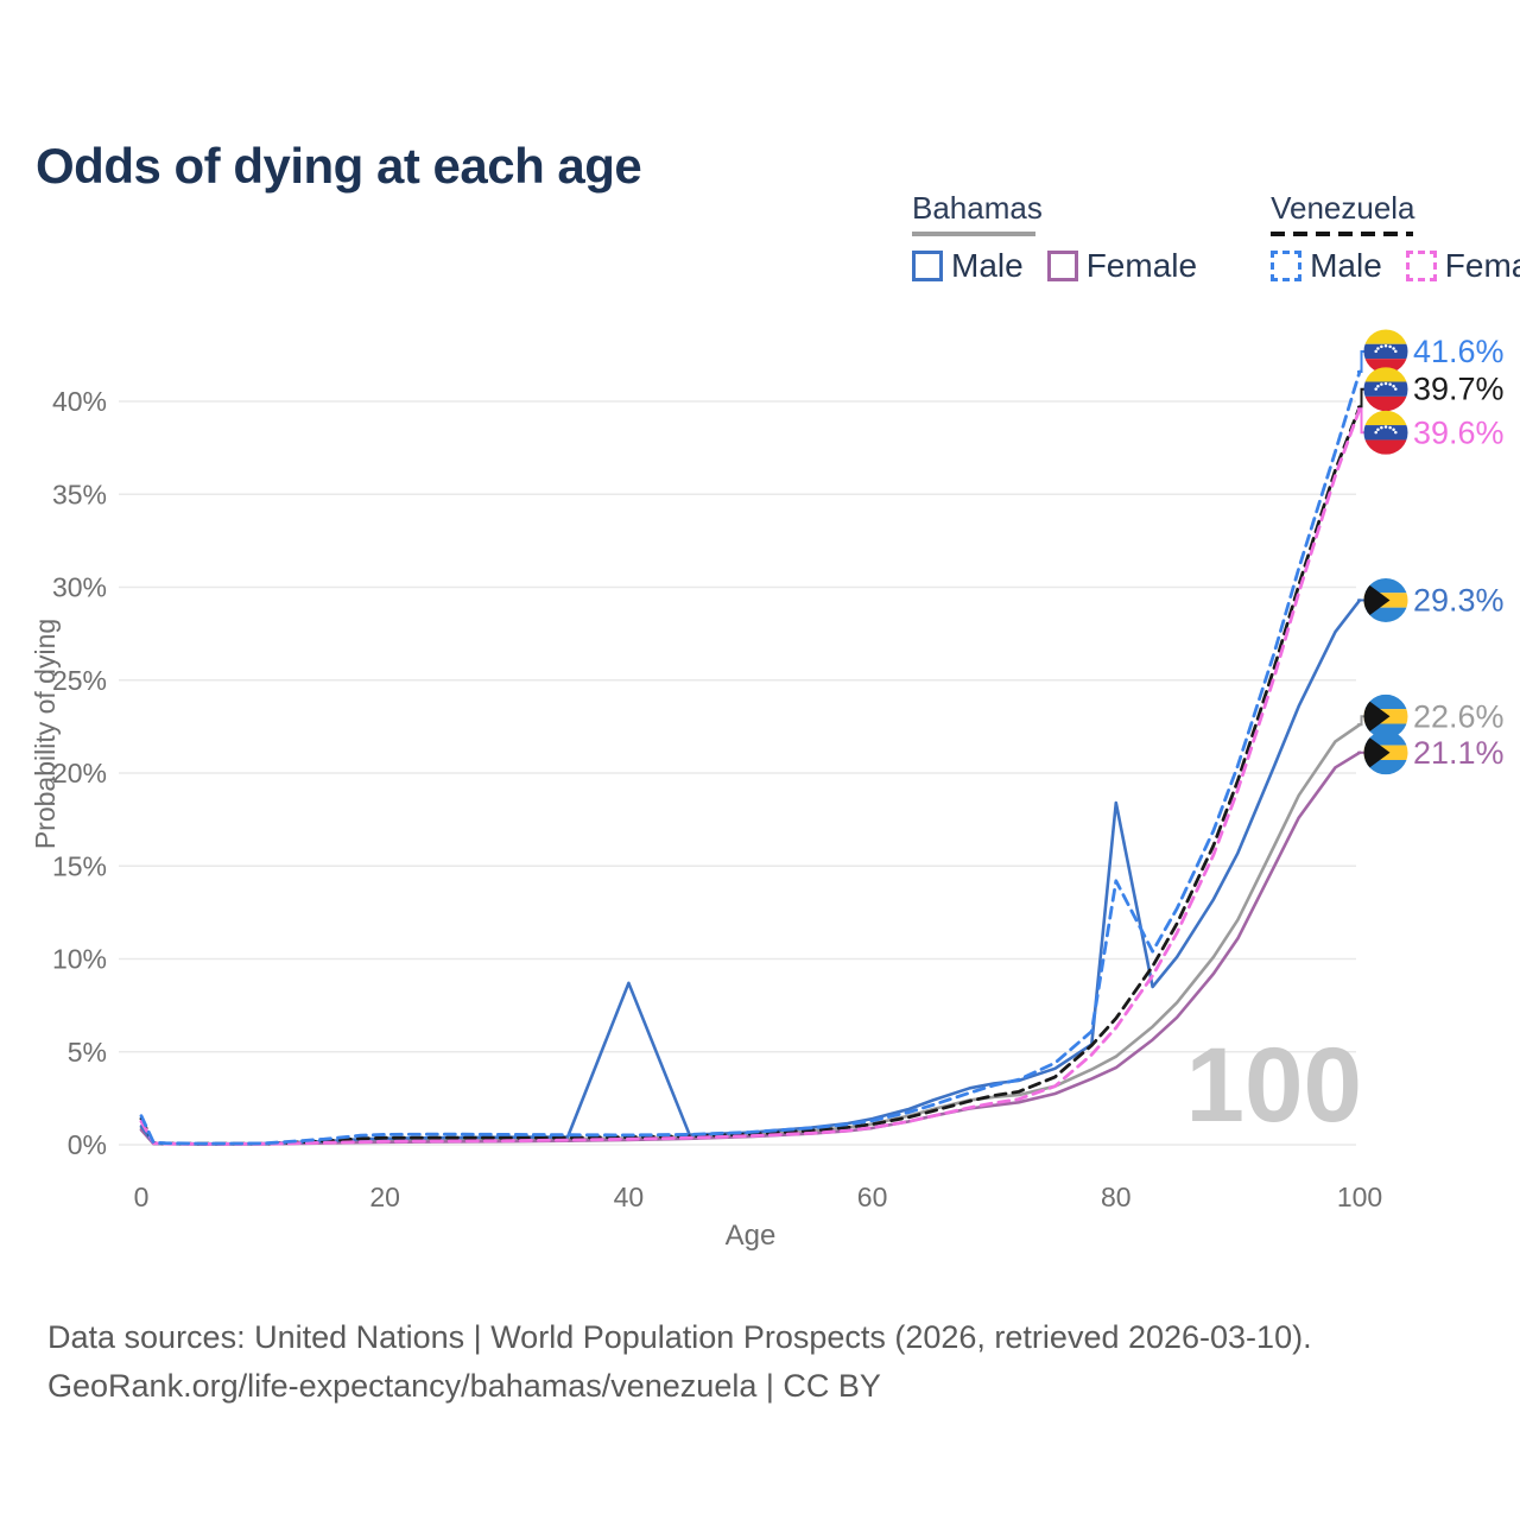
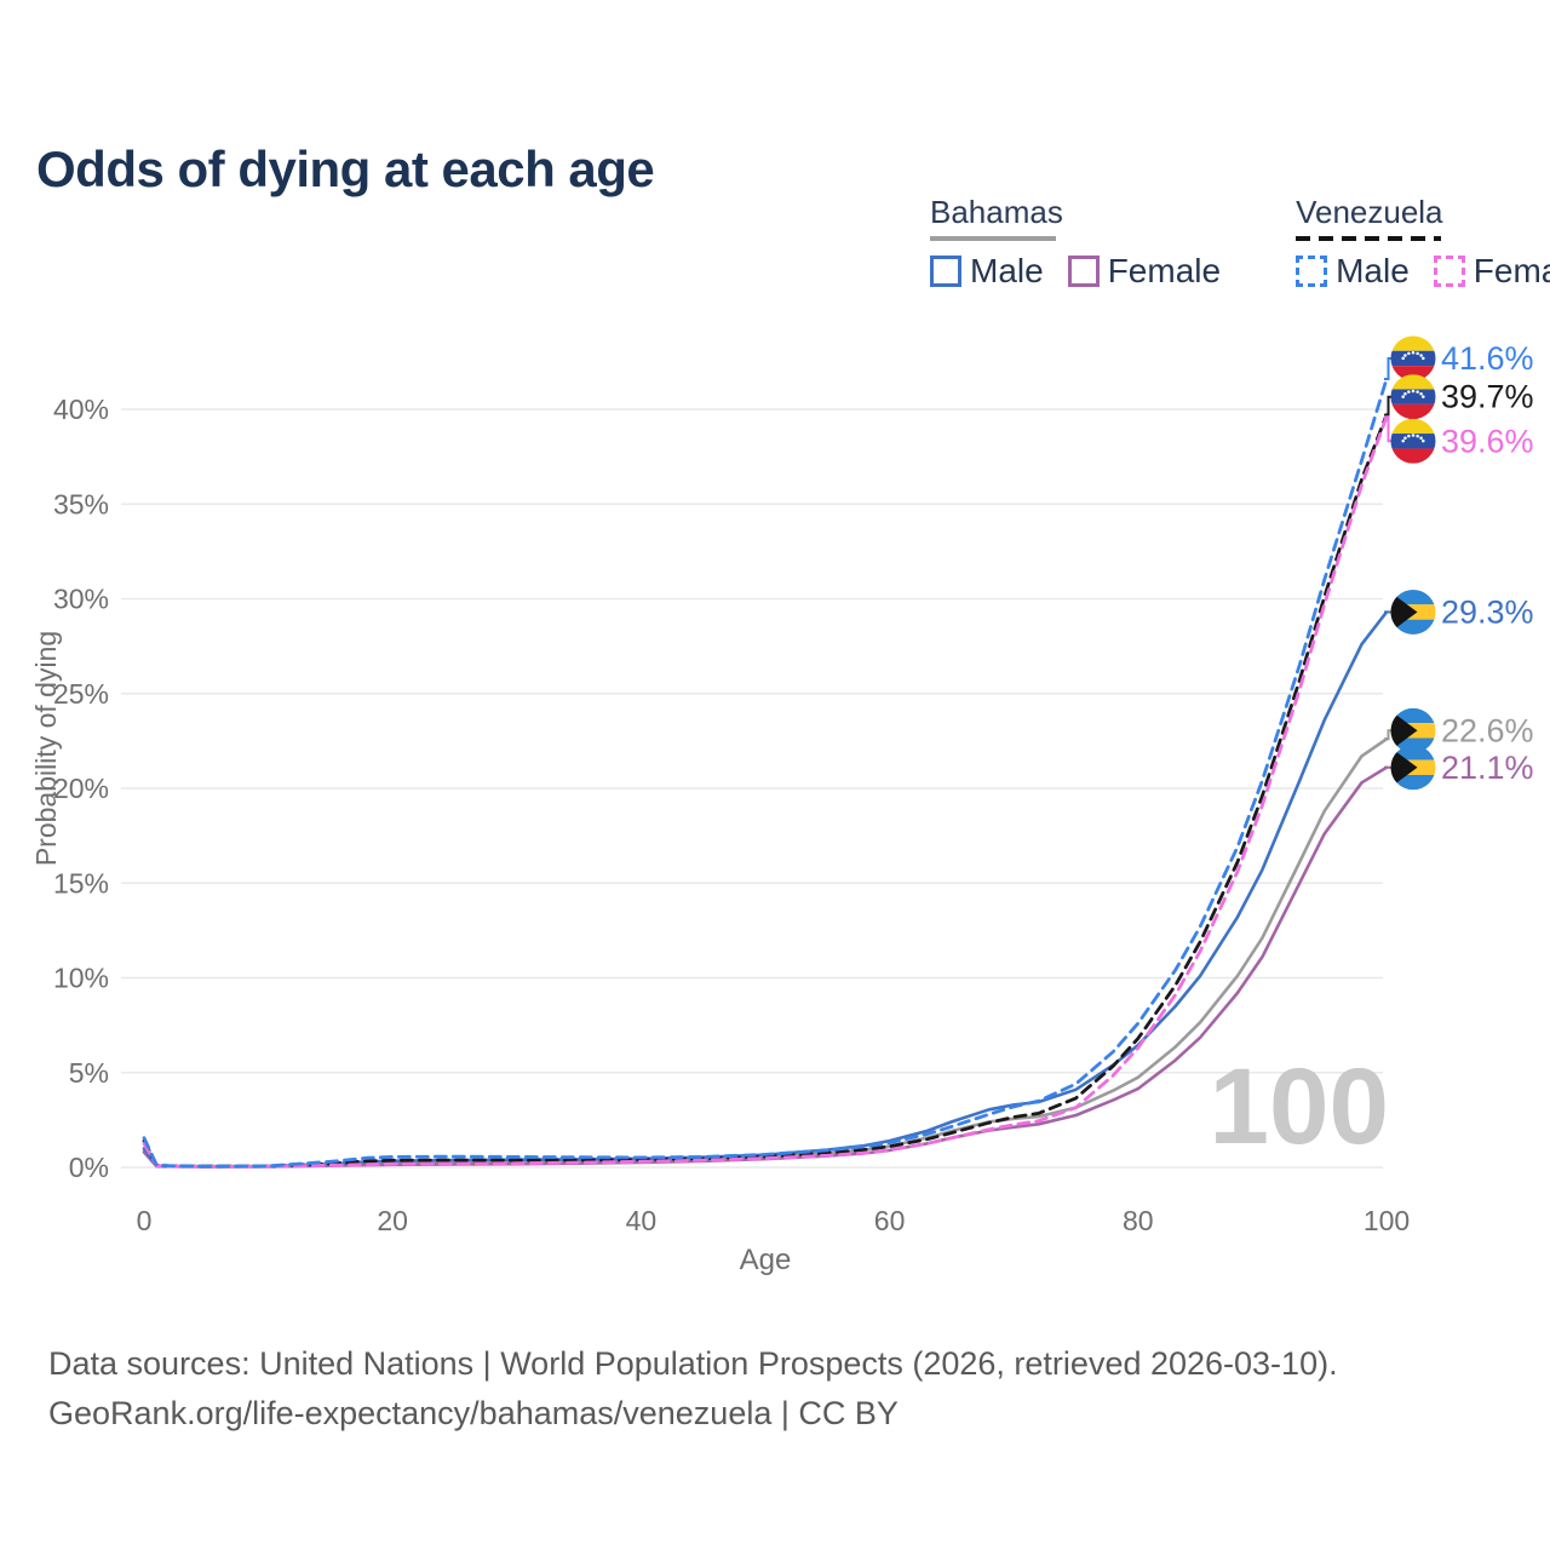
Bahamas Male/40: 8.7% -> 0.5%
Venezuela Male/80: 14.2% -> 7.6%
Bahamas Male/80: 18.4% -> 6.5%
